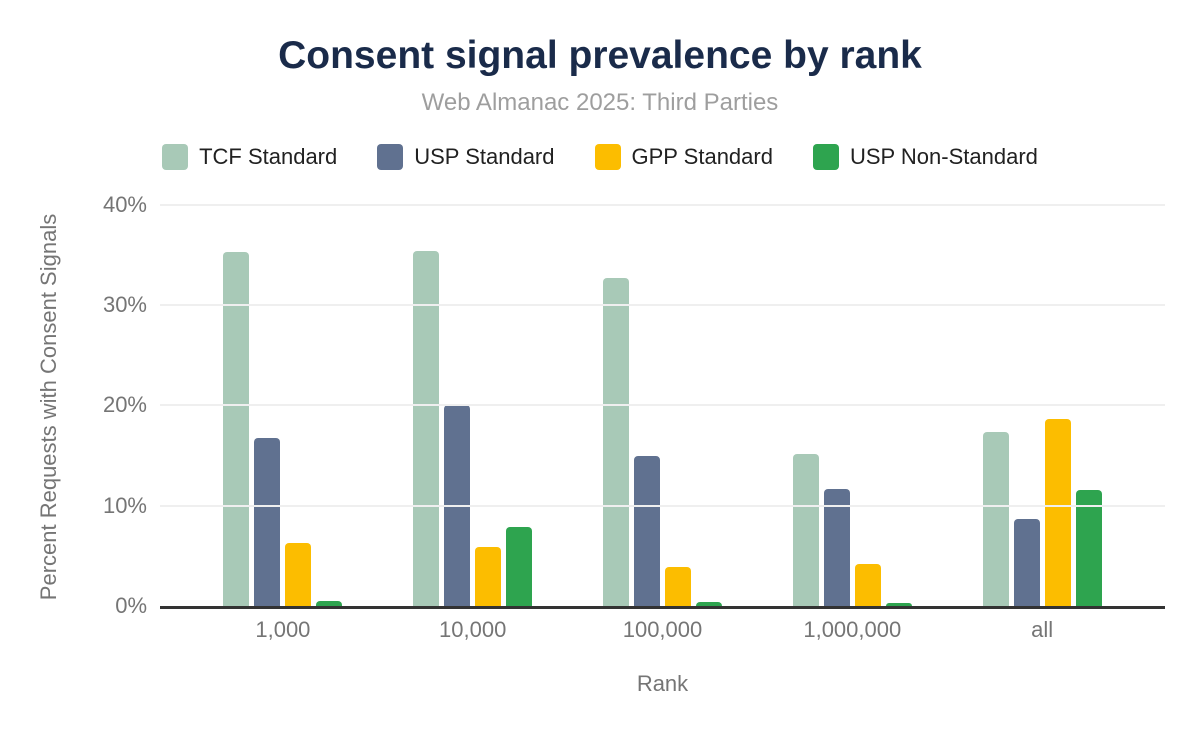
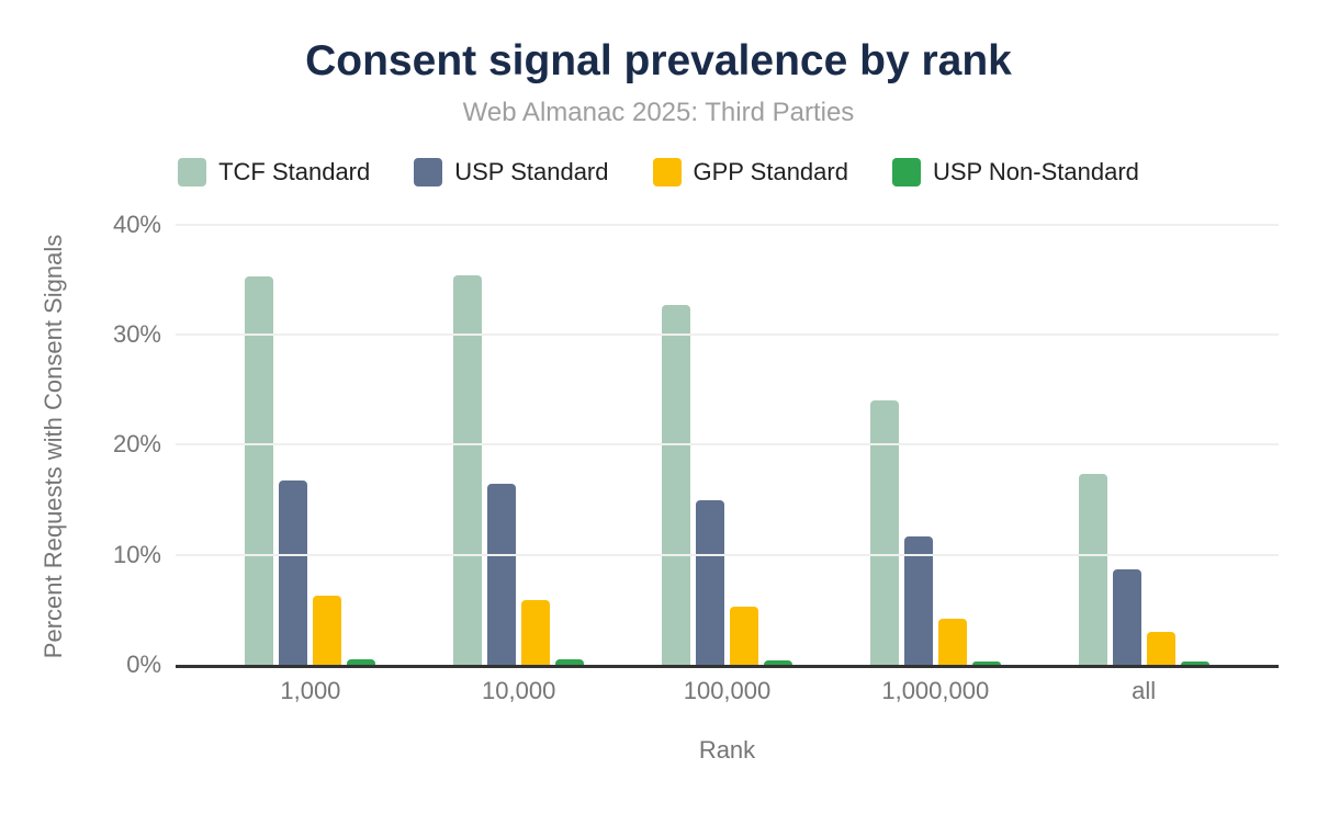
USP Standard/10,000: 20.0% -> 16.5%
USP Non-Standard/10,000: 7.9% -> 0.5%
GPP Standard/100,000: 3.9% -> 5.3%
TCF Standard/1,000,000: 15.2% -> 24.0%
GPP Standard/all: 18.6% -> 3.0%
USP Non-Standard/all: 11.6% -> 0.3%
